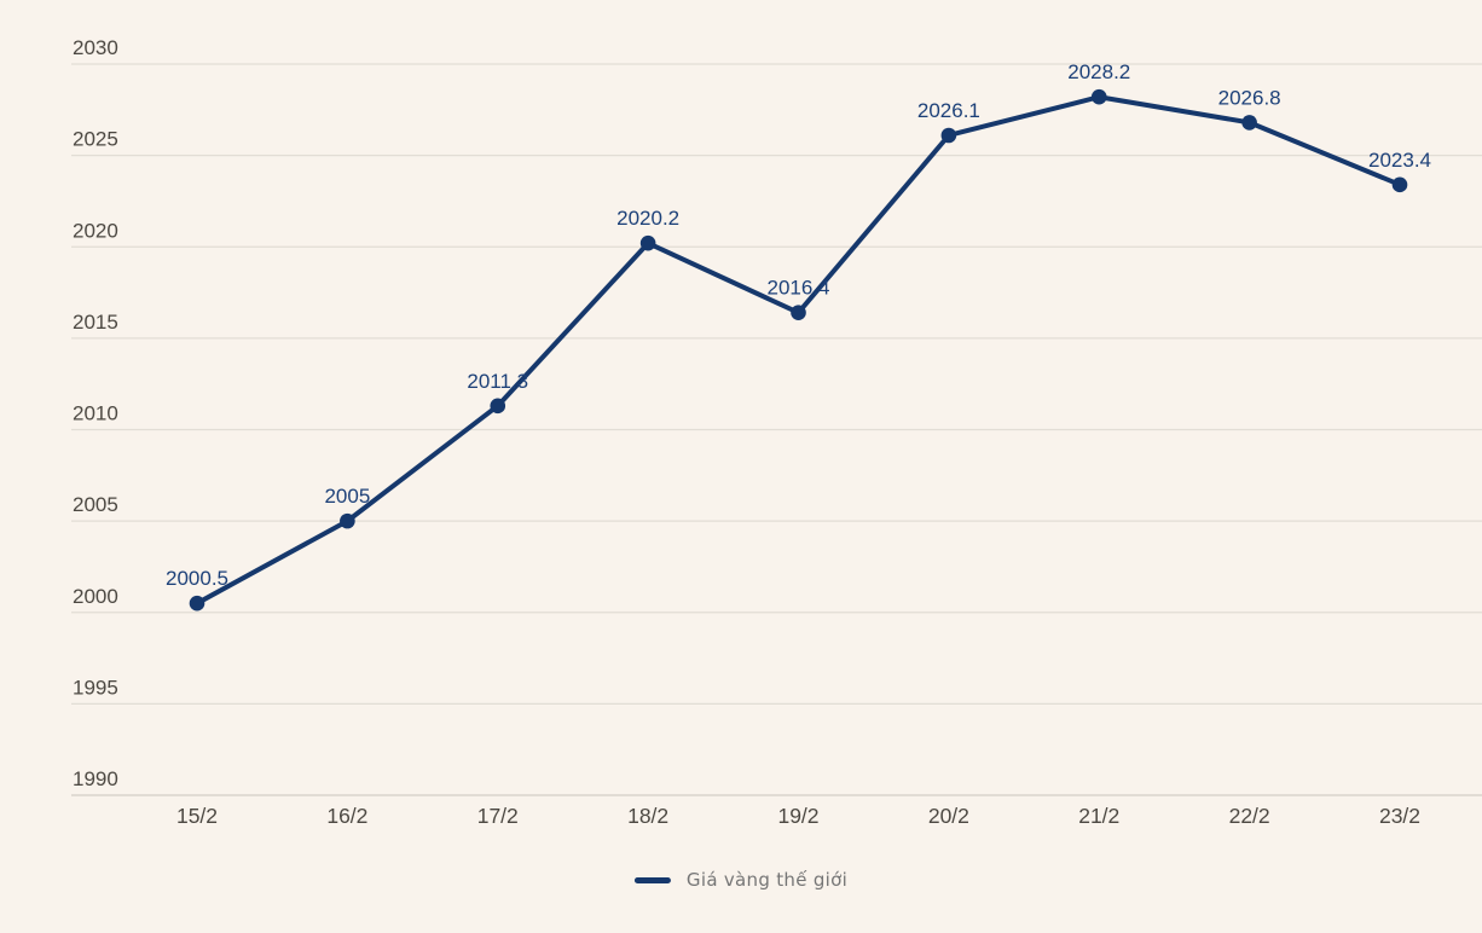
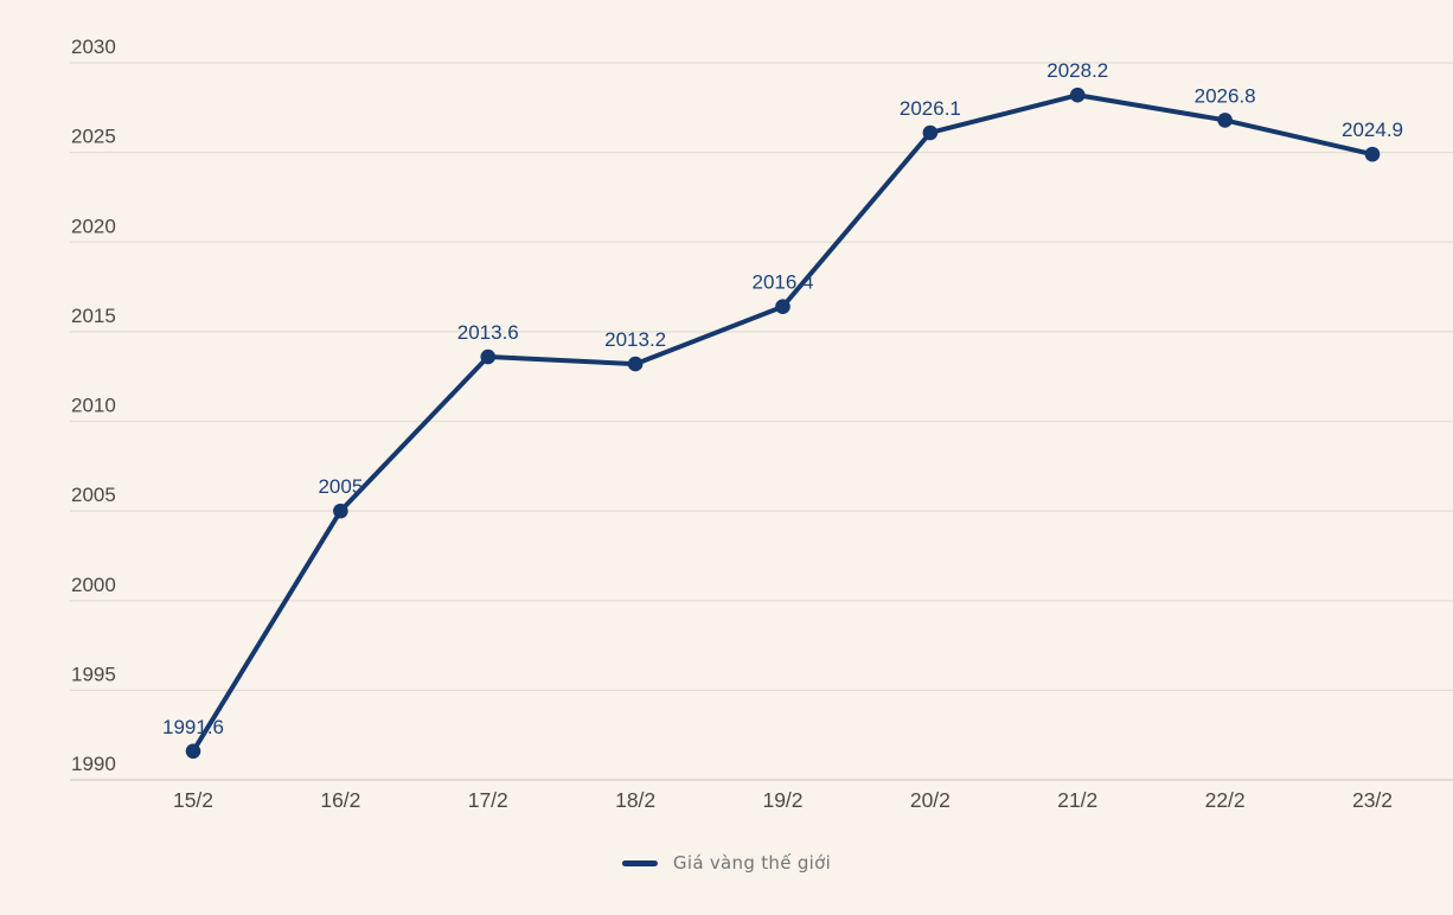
15/2: 2000.5 -> 1991.6
17/2: 2011.3 -> 2013.6
18/2: 2020.2 -> 2013.2
23/2: 2023.4 -> 2024.9
